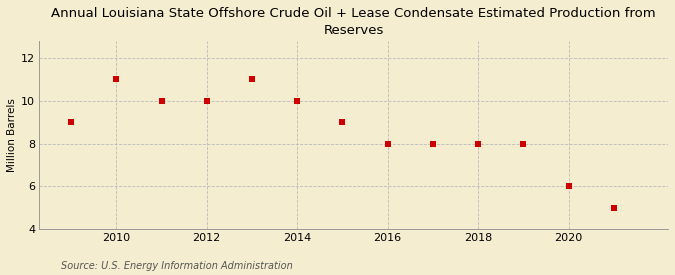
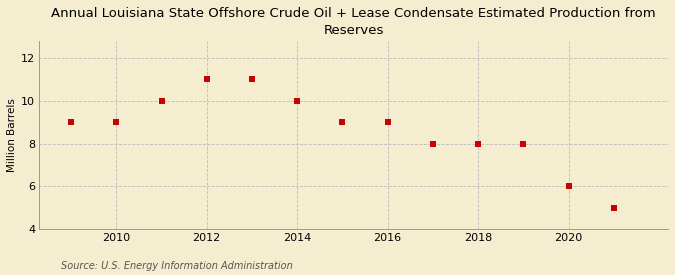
2010: 11 -> 9
2012: 10 -> 11
2016: 8 -> 9
